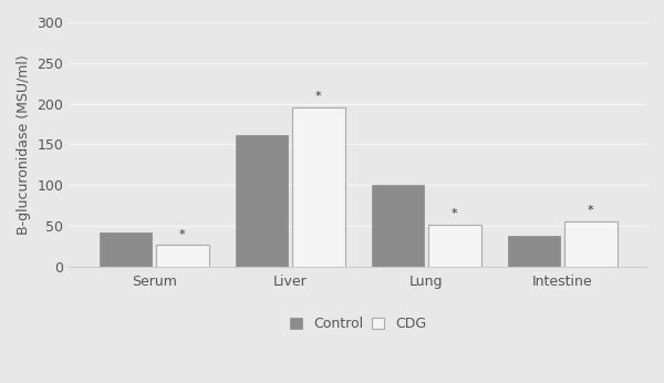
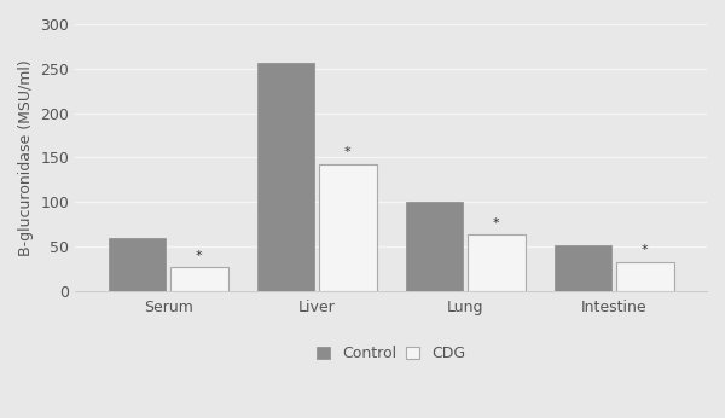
Control/Serum: 42 -> 60
Control/Liver: 162 -> 256
CDG/Liver: 196 -> 143
CDG/Lung: 52 -> 63
Control/Intestine: 38 -> 52
CDG/Intestine: 56 -> 33
